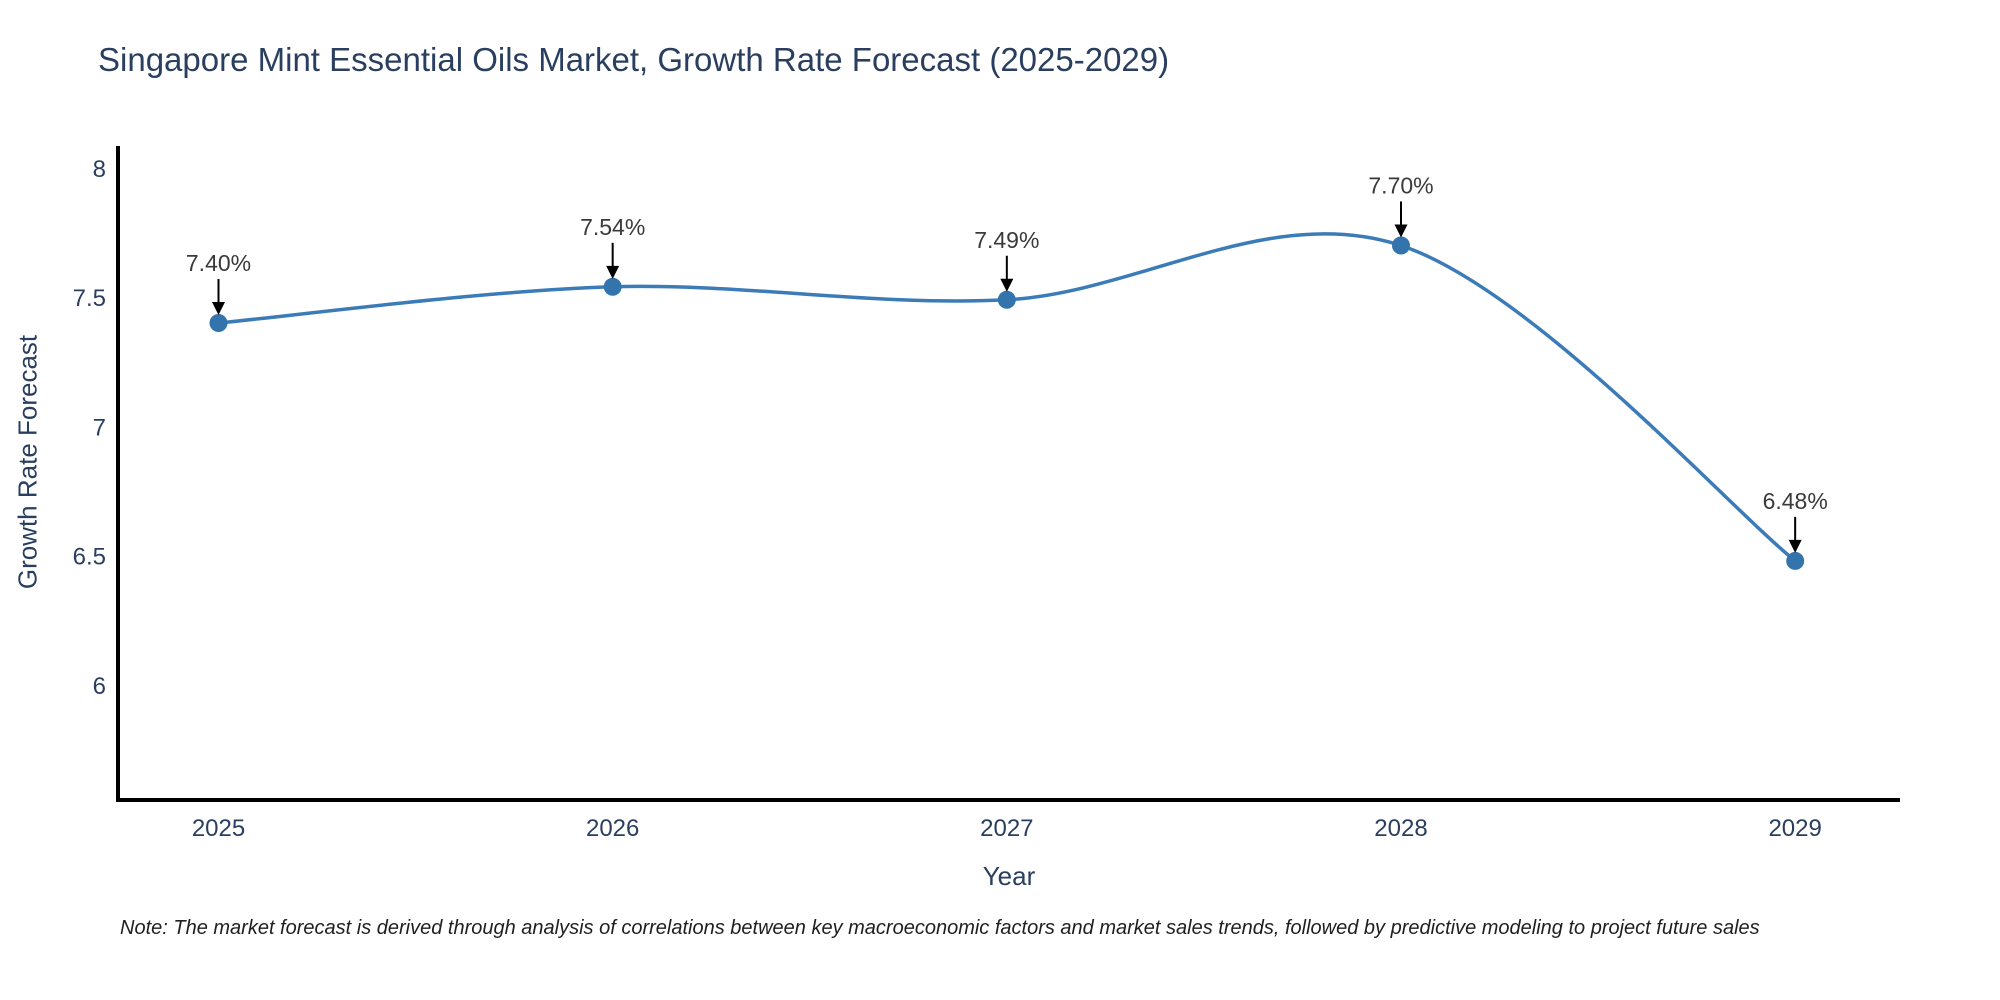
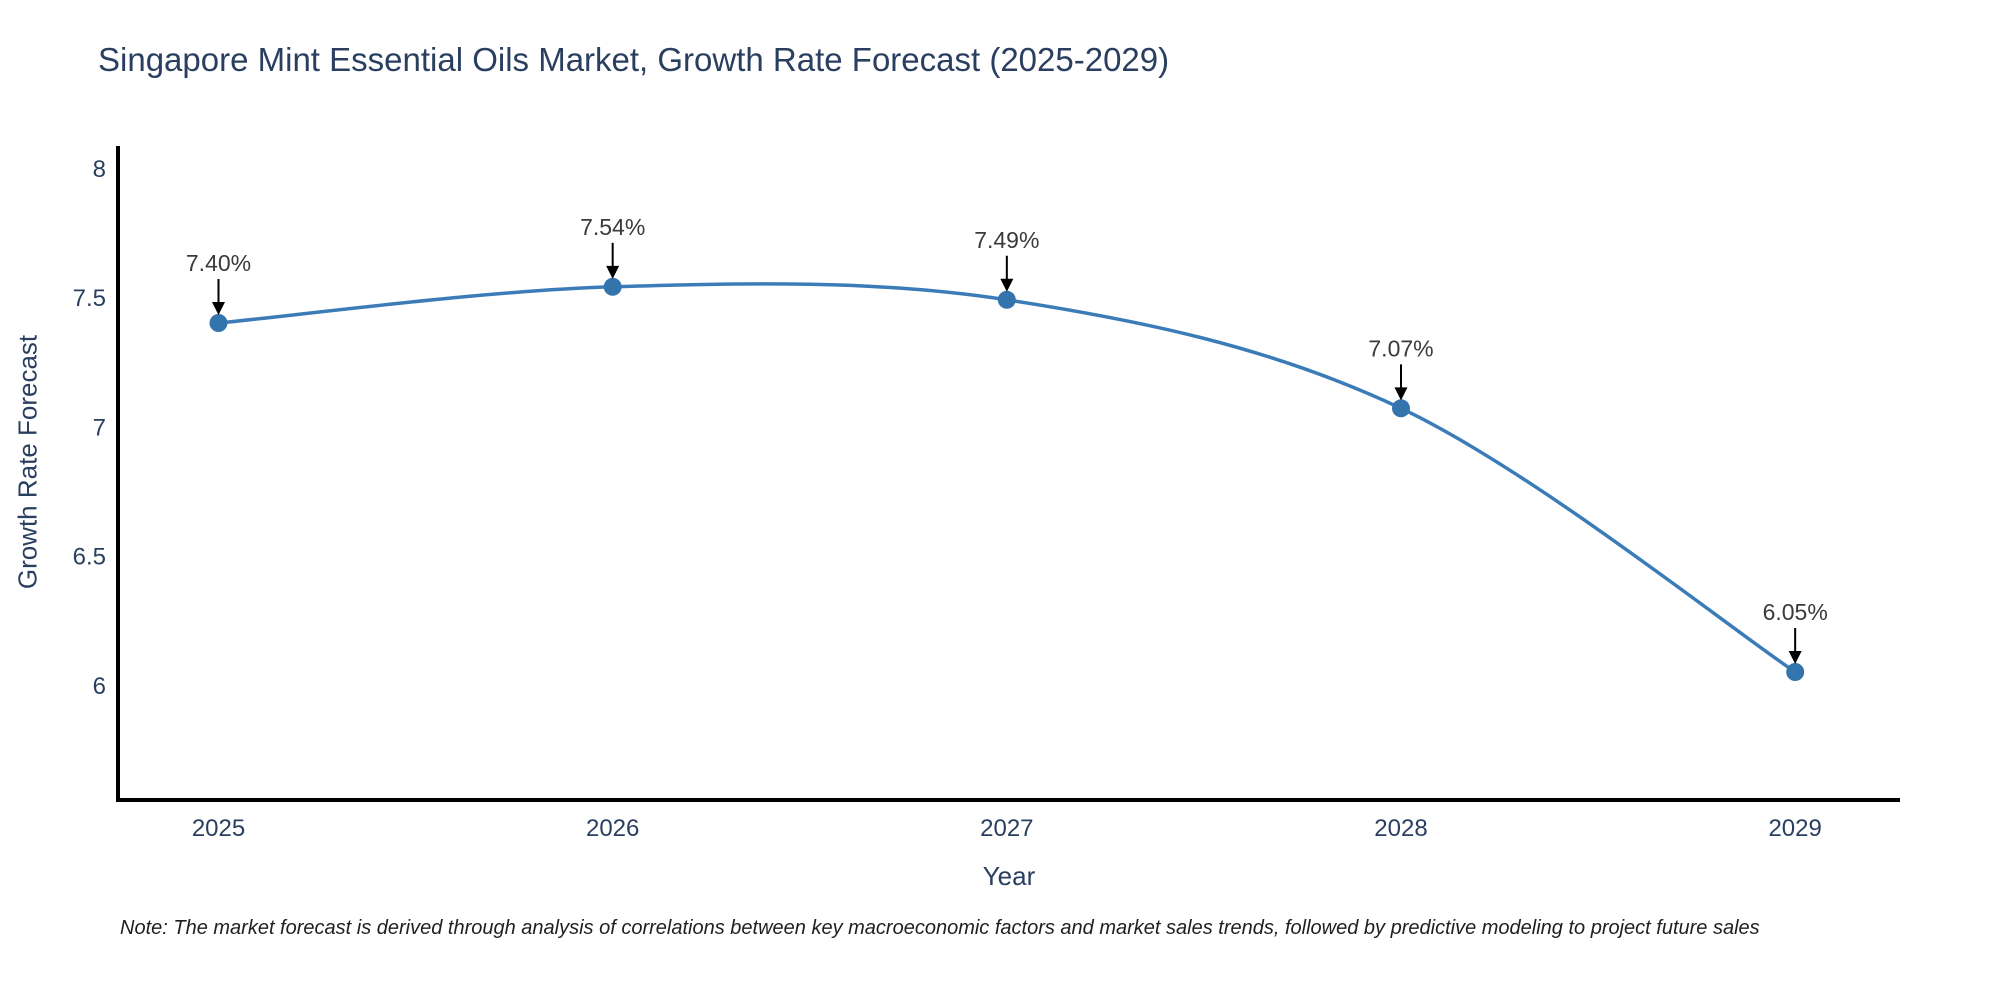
2028: 7.70% -> 7.07%
2029: 6.48% -> 6.05%
